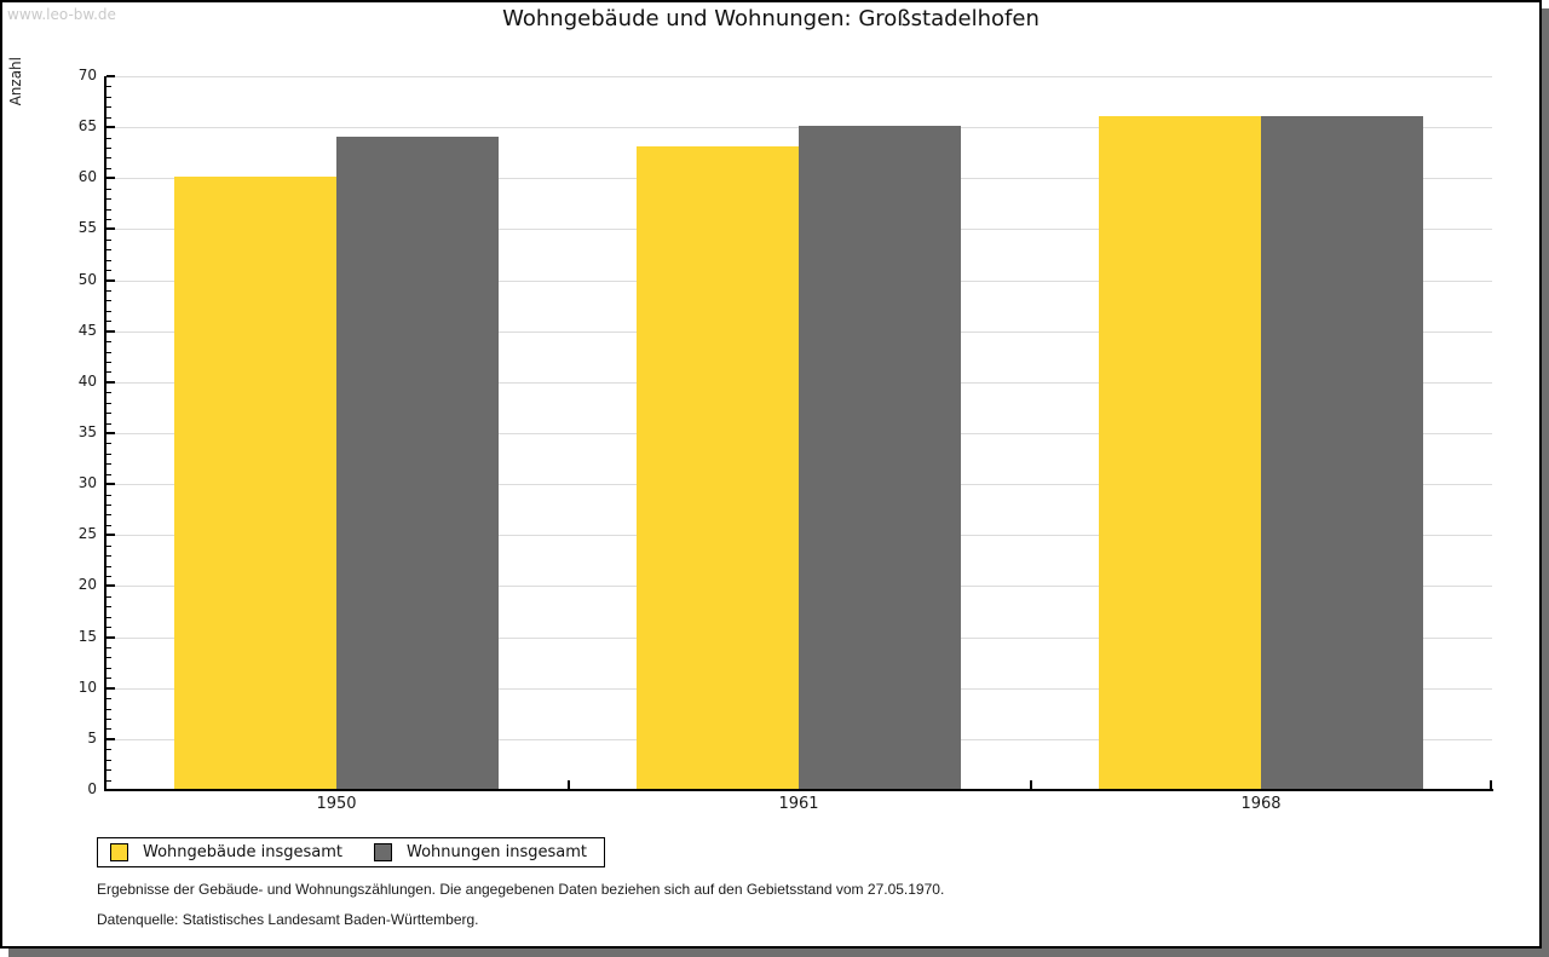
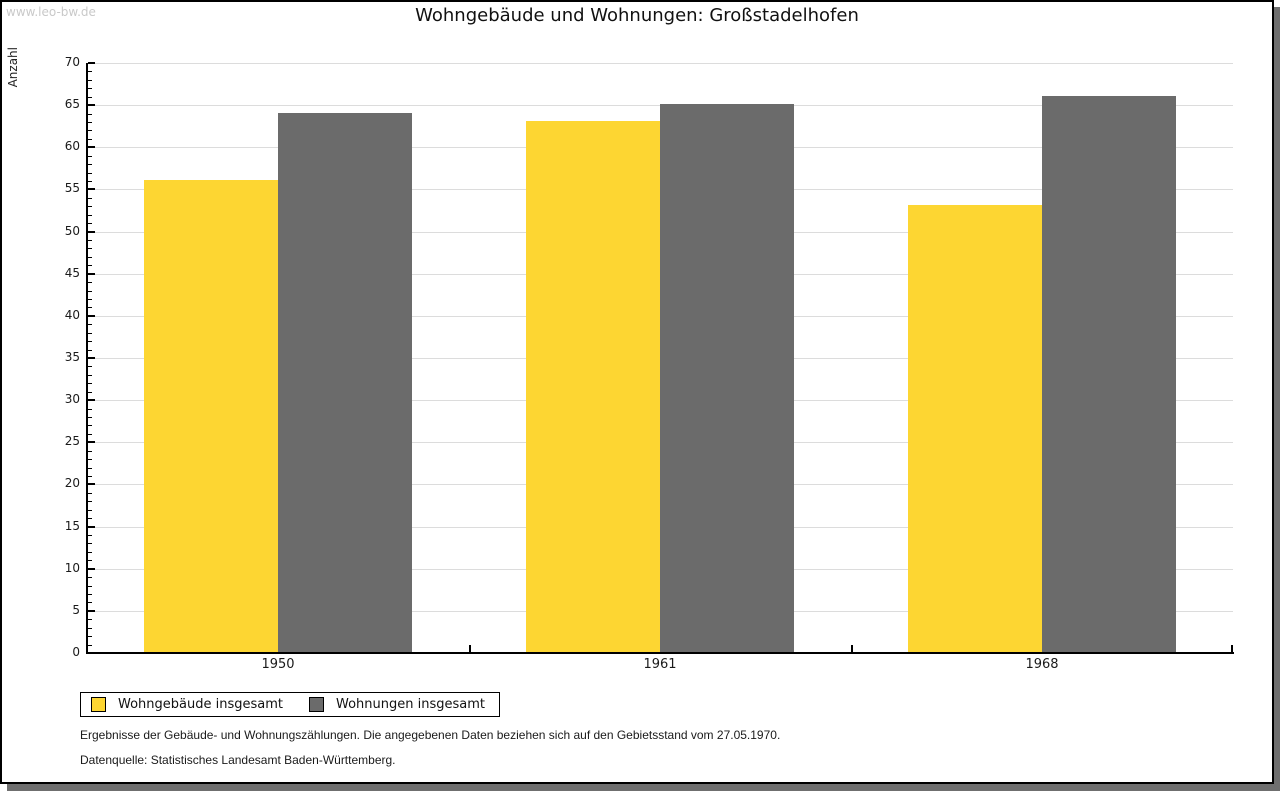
Wohngebäude insgesamt/1950: 60 -> 56
Wohngebäude insgesamt/1968: 66 -> 53
